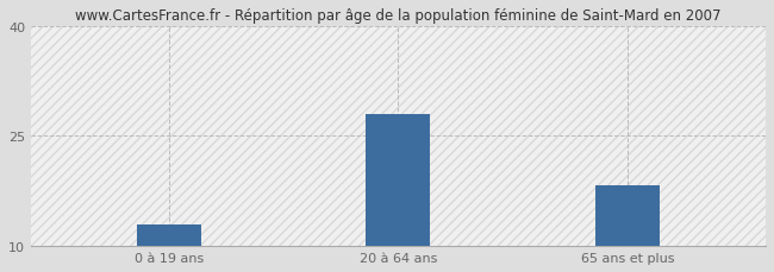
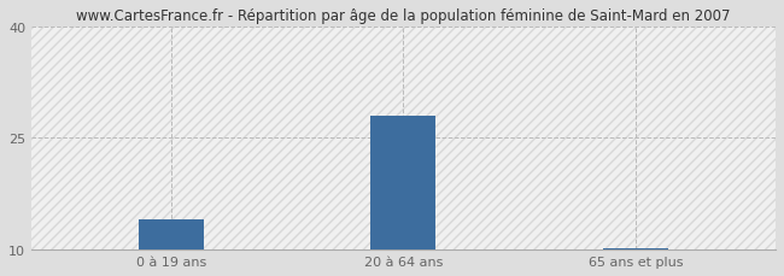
0 à 19 ans: 13.0 -> 14.0
65 ans et plus: 18.2 -> 10.2
